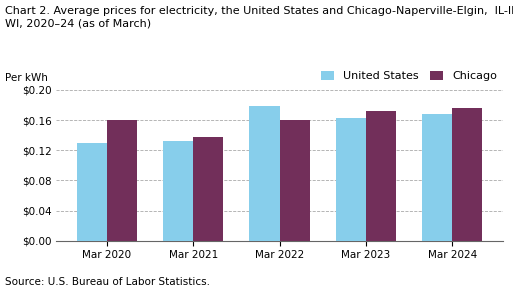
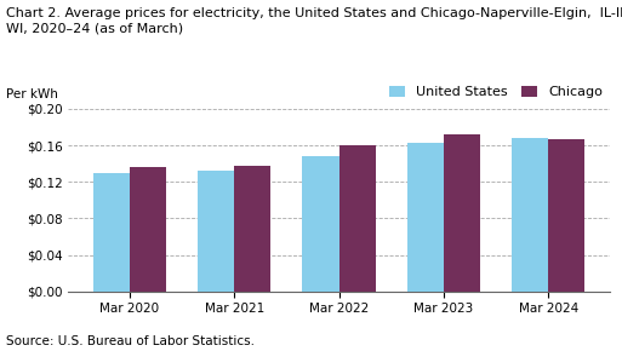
Chicago/Mar 2020: $0.160 -> $0.136
United States/Mar 2022: $0.178 -> $0.148
Chicago/Mar 2024: $0.176 -> $0.167
